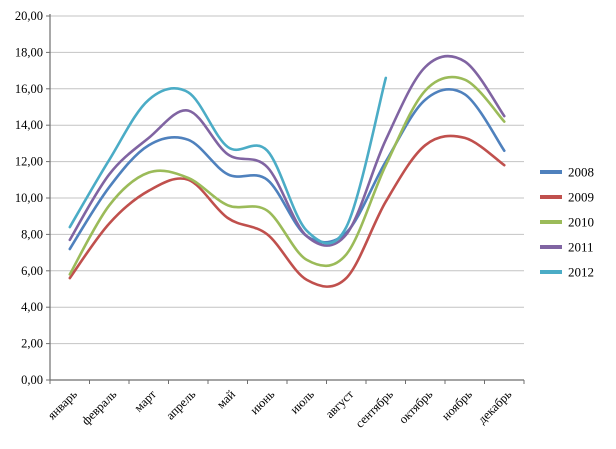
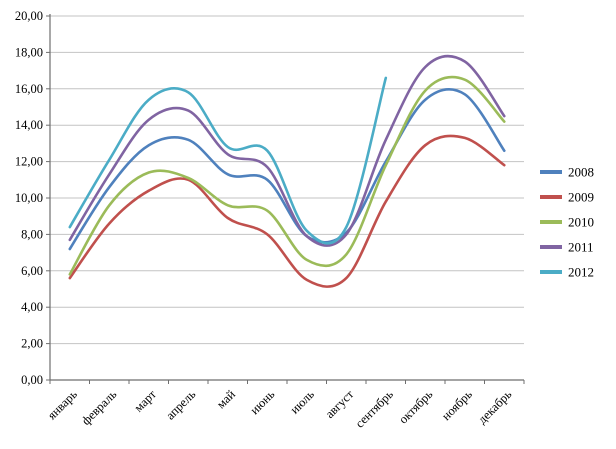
2011/март: 13,3 -> 14,3
